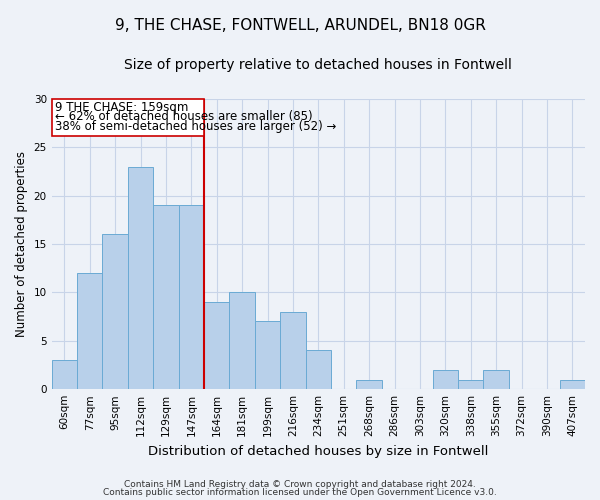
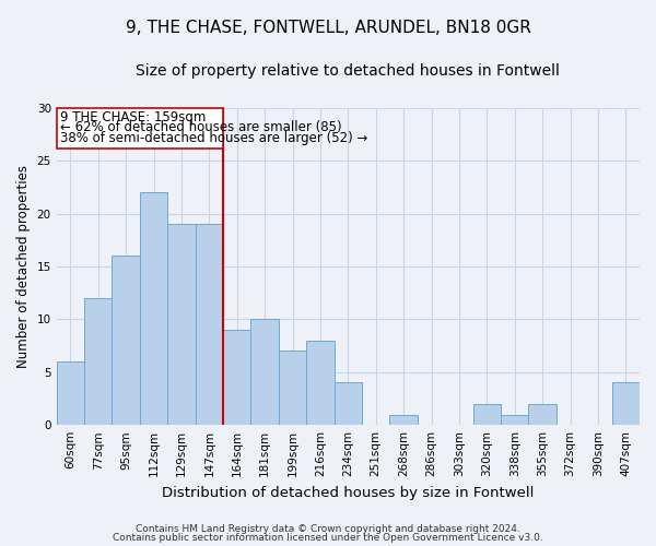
60sqm: 3 -> 6
112sqm: 23 -> 22
407sqm: 1 -> 4
